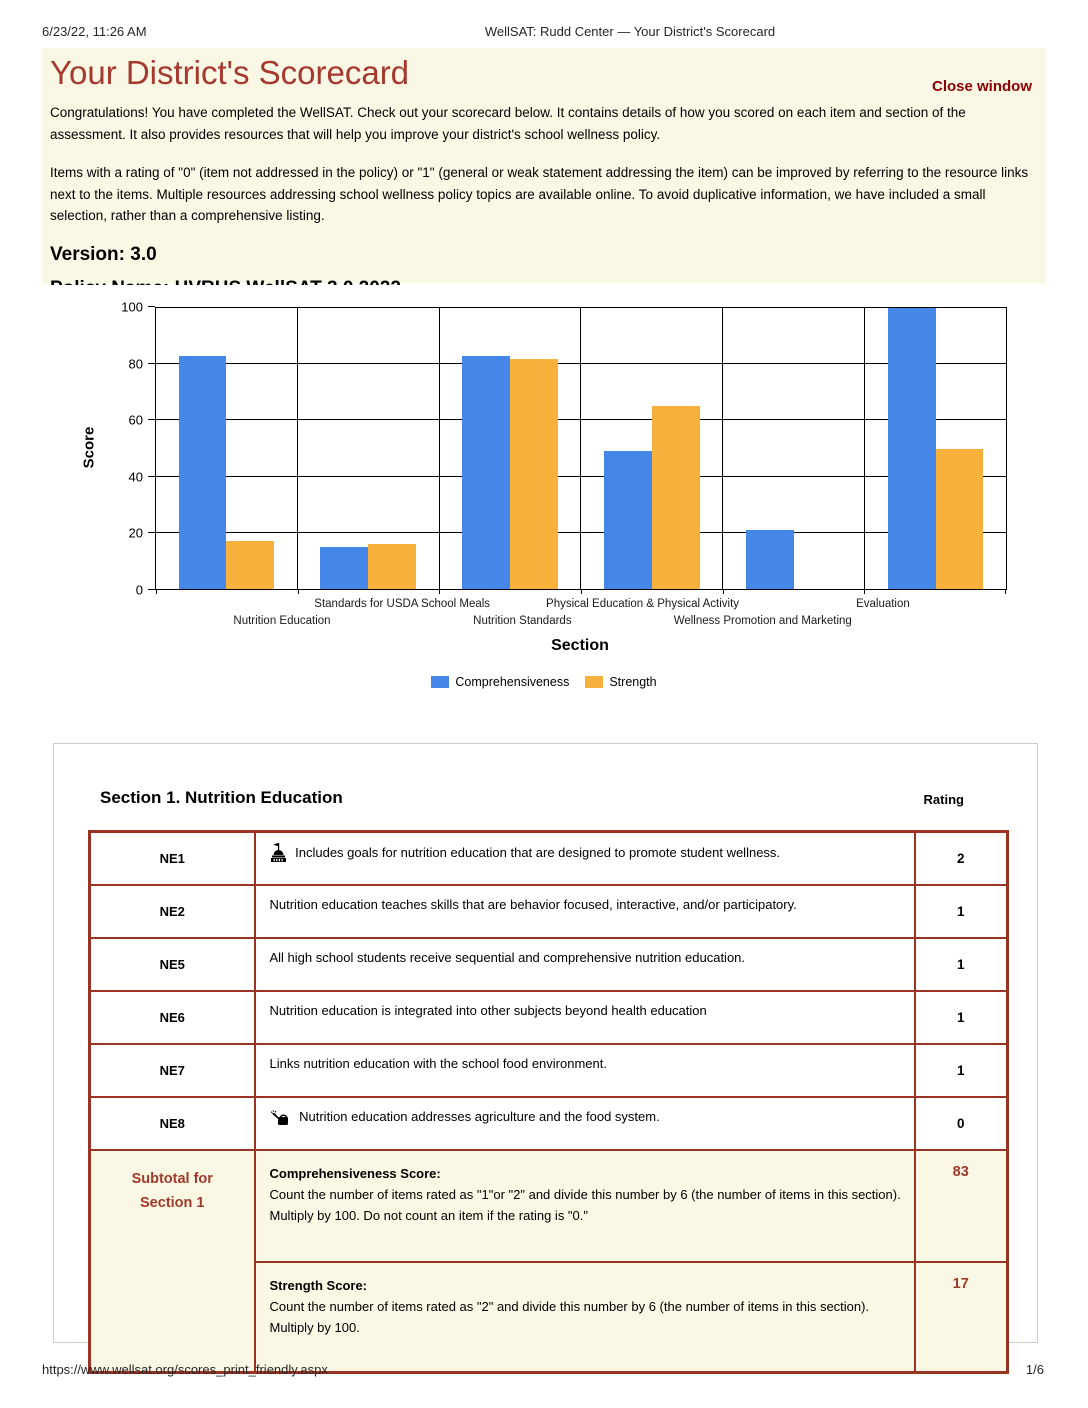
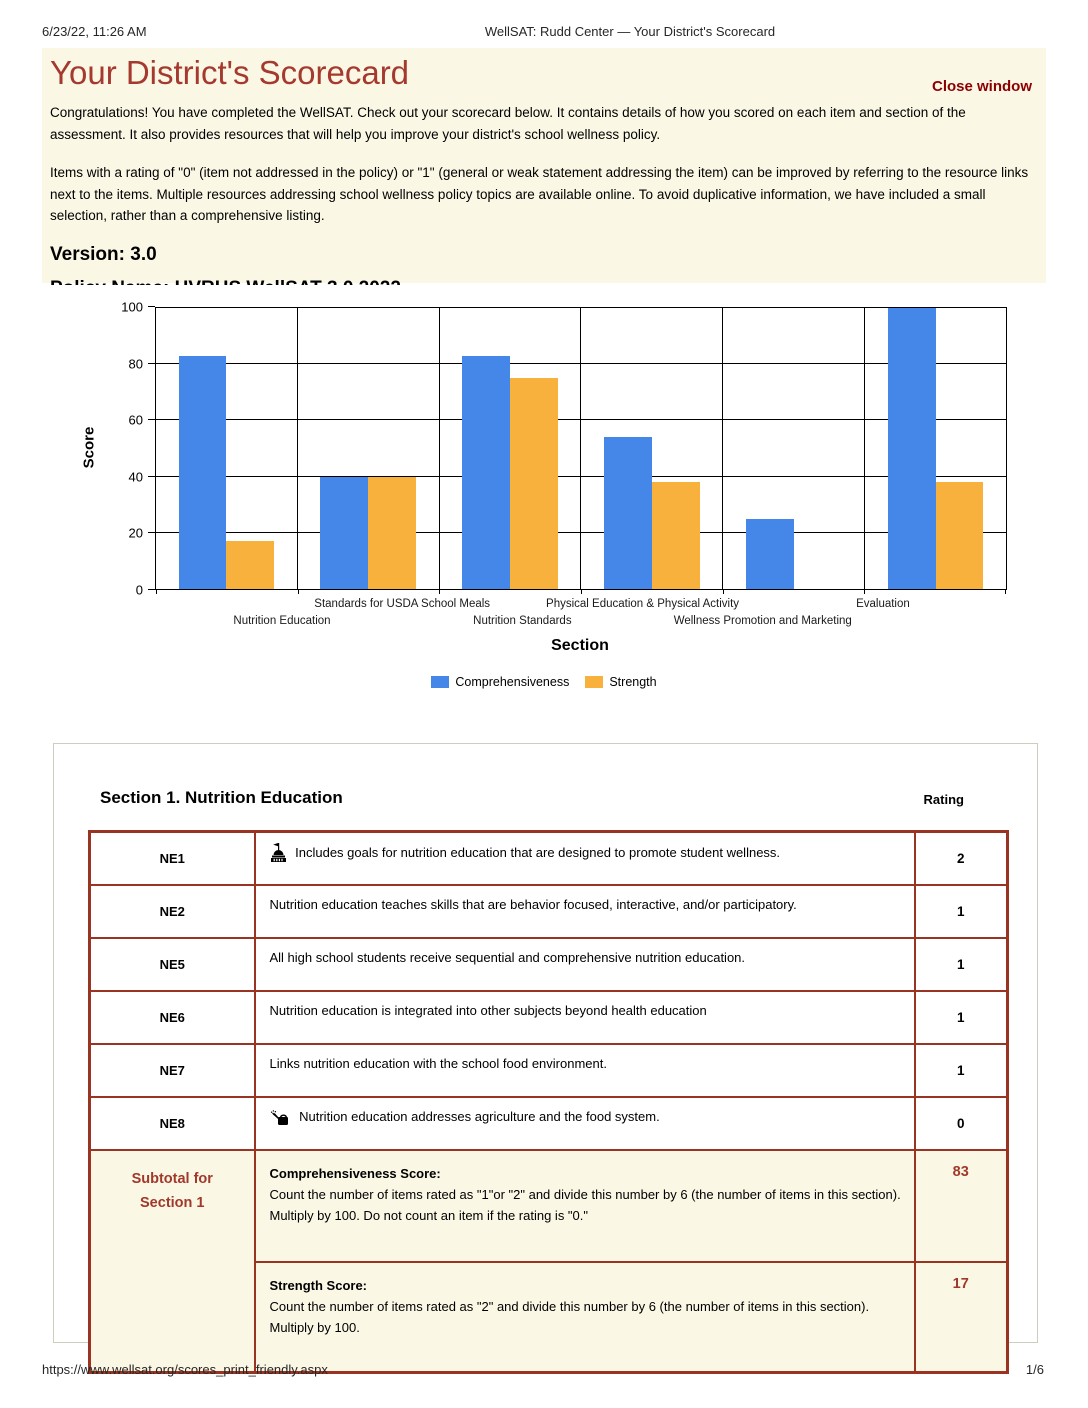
Comprehensiveness/Standards for USDA School Meals: 15 -> 40
Strength/Standards for USDA School Meals: 16 -> 40
Strength/Nutrition Standards: 82 -> 75
Comprehensiveness/Physical Education & Physical Activity: 49 -> 54
Strength/Physical Education & Physical Activity: 65 -> 38
Comprehensiveness/Wellness Promotion and Marketing: 21 -> 25
Strength/Evaluation: 50 -> 38
